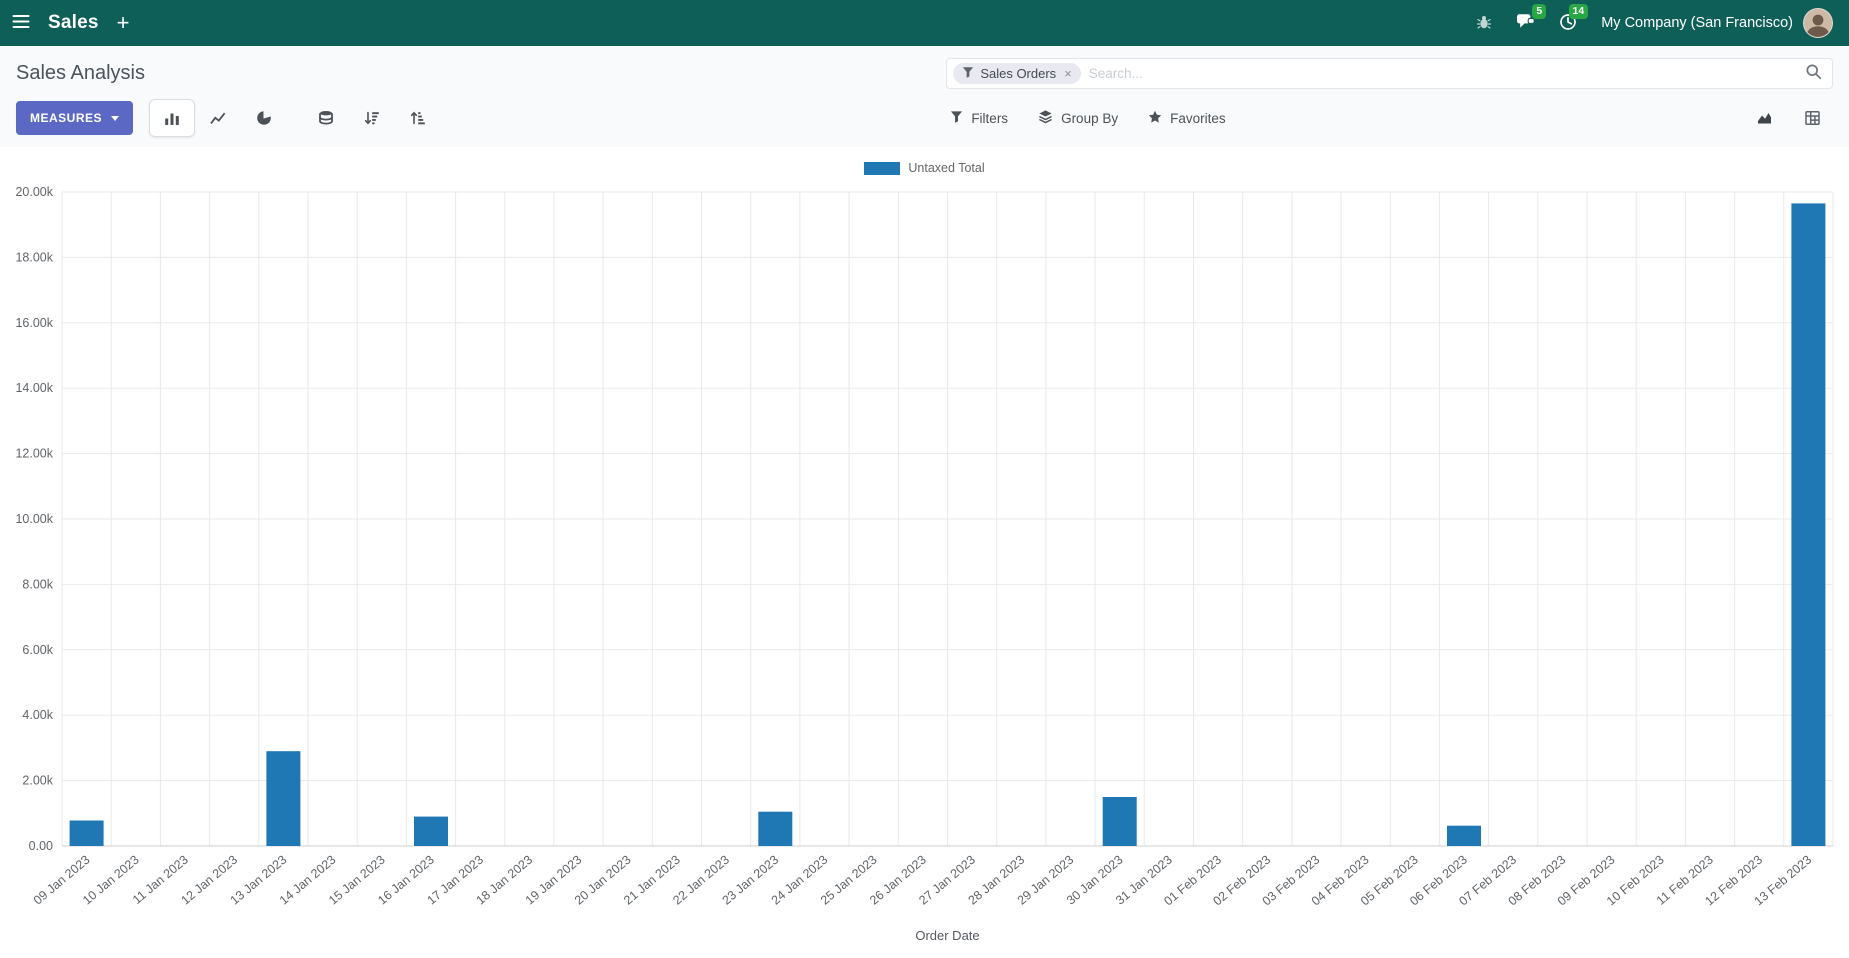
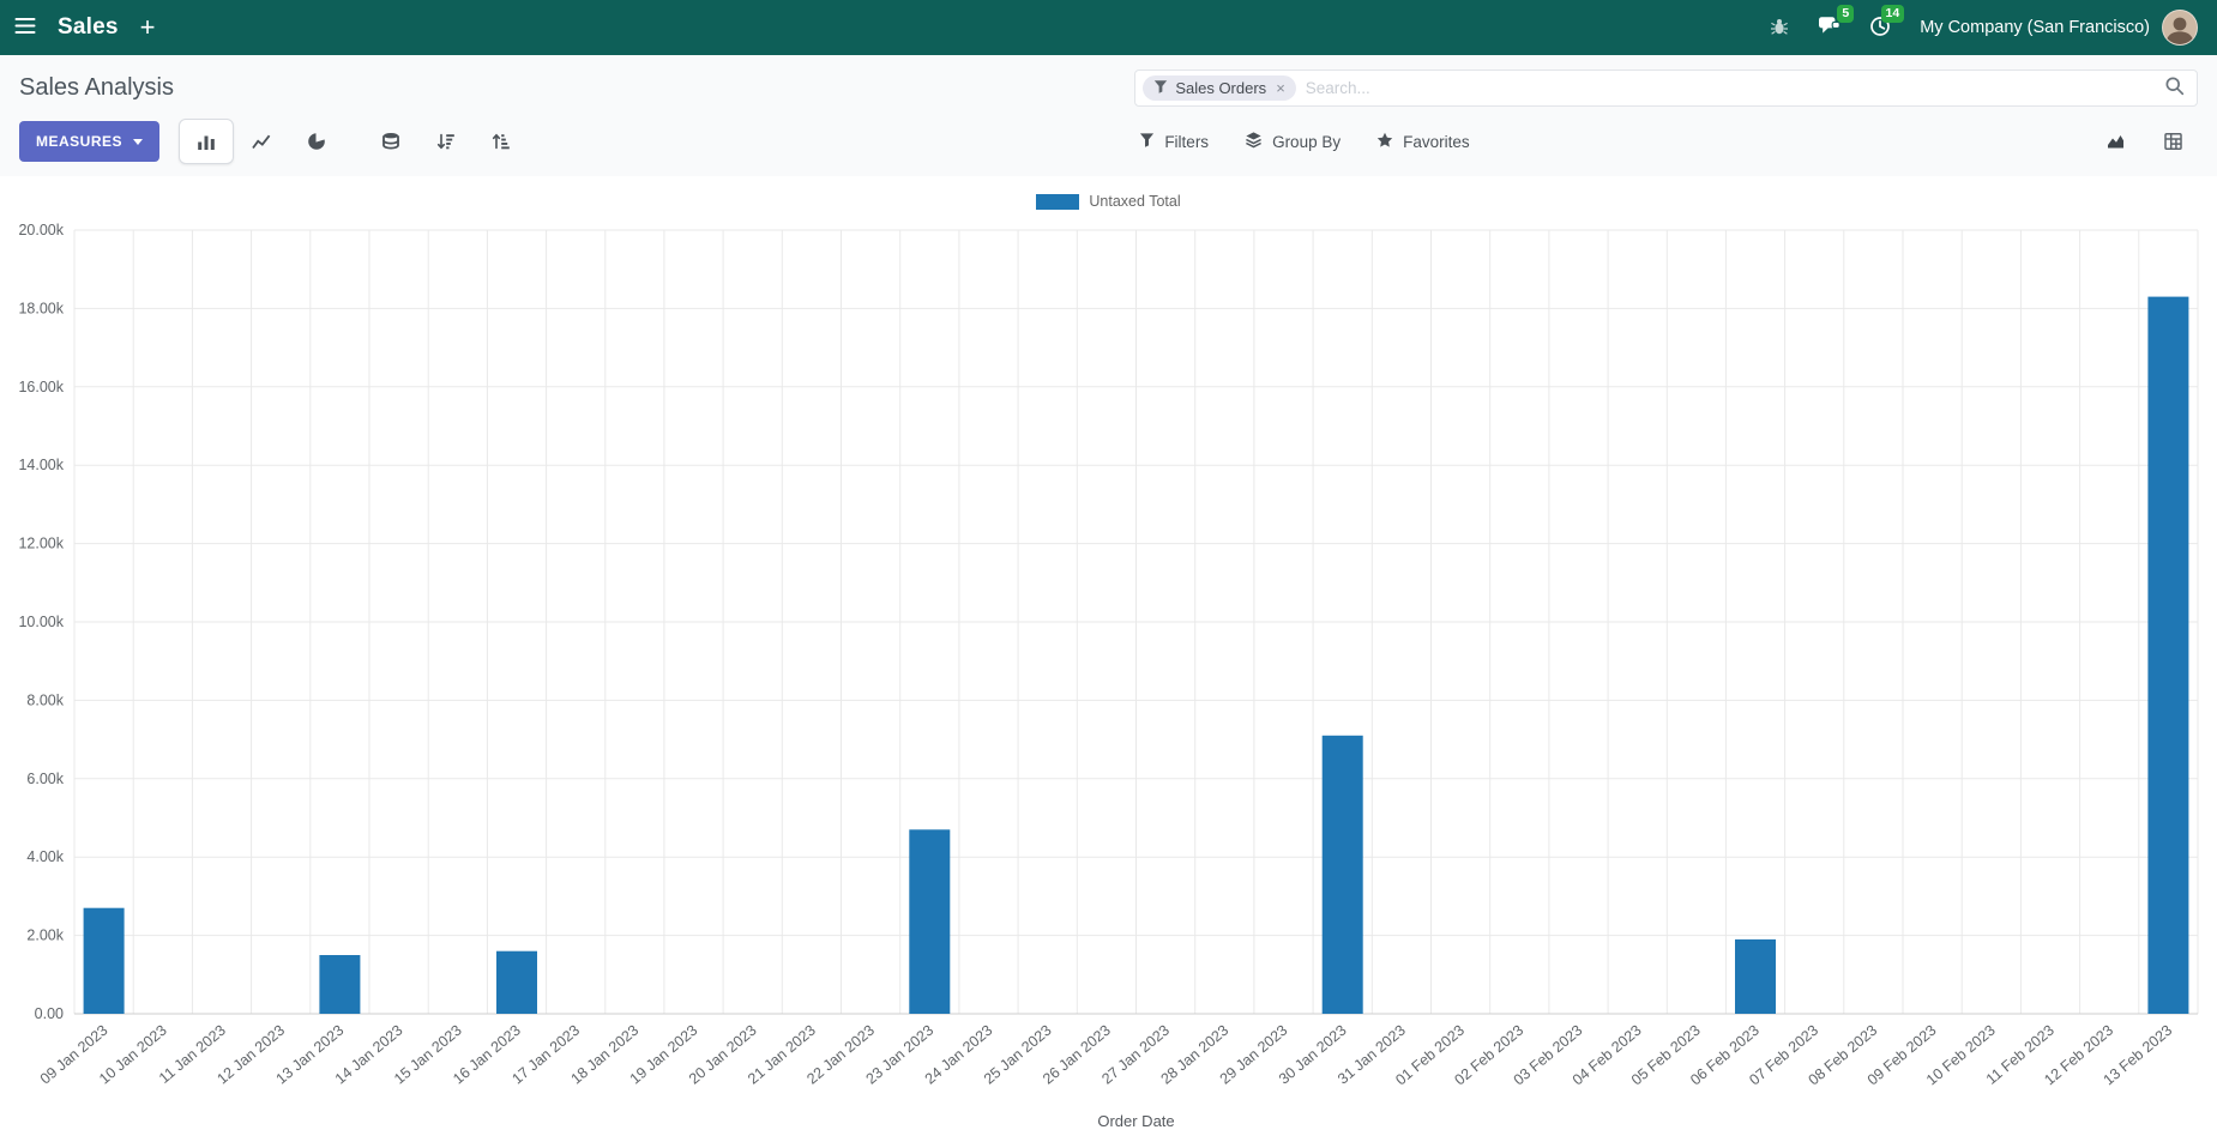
09 Jan 2023: 0.8k -> 2.7k
13 Jan 2023: 2.9k -> 1.5k
16 Jan 2023: 0.9k -> 1.6k
23 Jan 2023: 1.0k -> 4.7k
30 Jan 2023: 1.5k -> 7.1k
06 Feb 2023: 0.6k -> 1.9k
13 Feb 2023: 19.6k -> 18.3k
